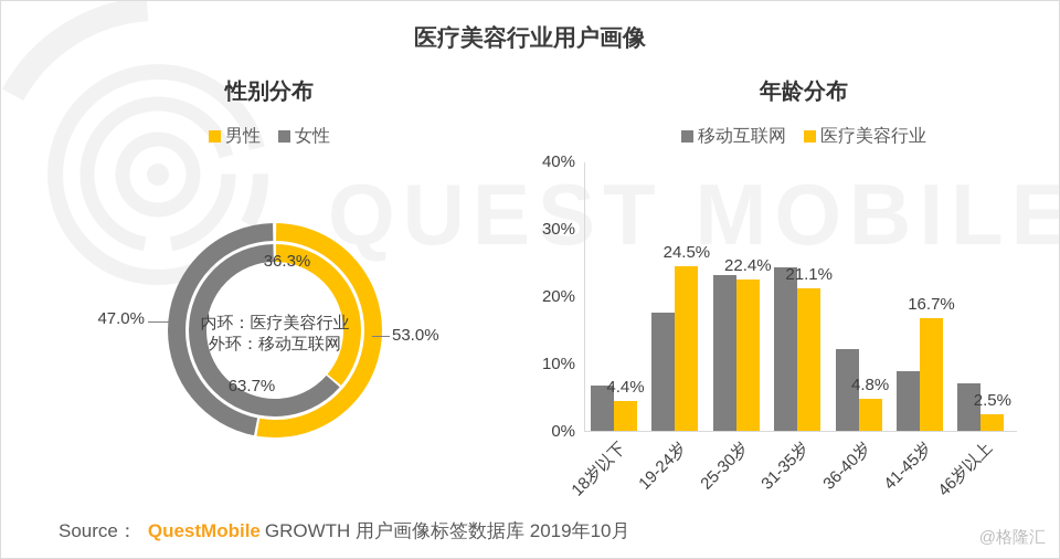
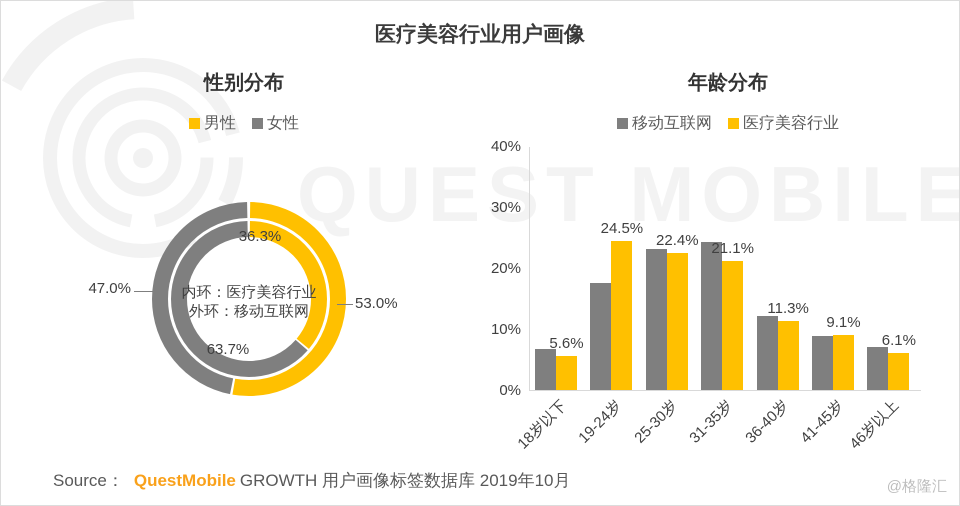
年龄分布/医疗美容行业/18岁以下: 4.4% -> 5.6%
年龄分布/医疗美容行业/36-40岁: 4.8% -> 11.3%
年龄分布/医疗美容行业/41-45岁: 16.7% -> 9.1%
年龄分布/医疗美容行业/46岁以上: 2.5% -> 6.1%
